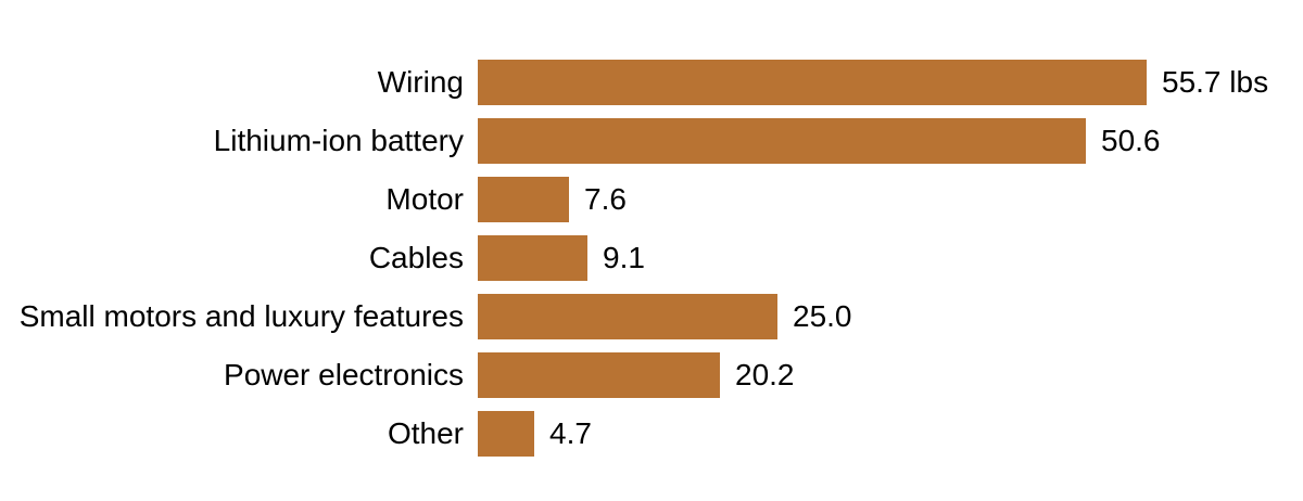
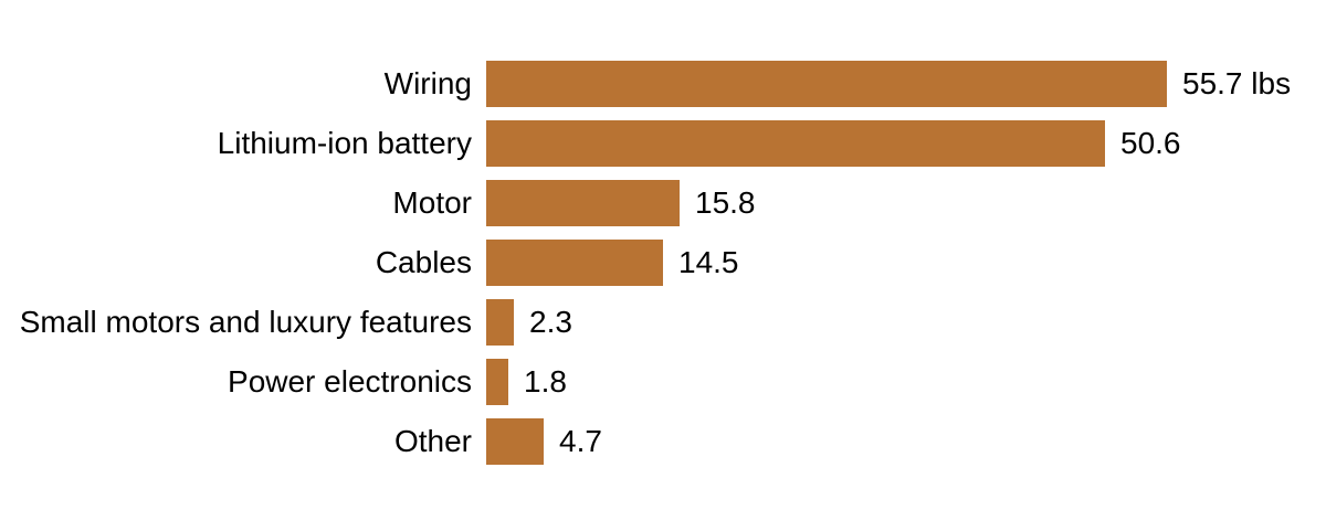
Motor: 7.6 -> 15.8
Cables: 9.1 -> 14.5
Small motors and luxury features: 25.0 -> 2.3
Power electronics: 20.2 -> 1.8
